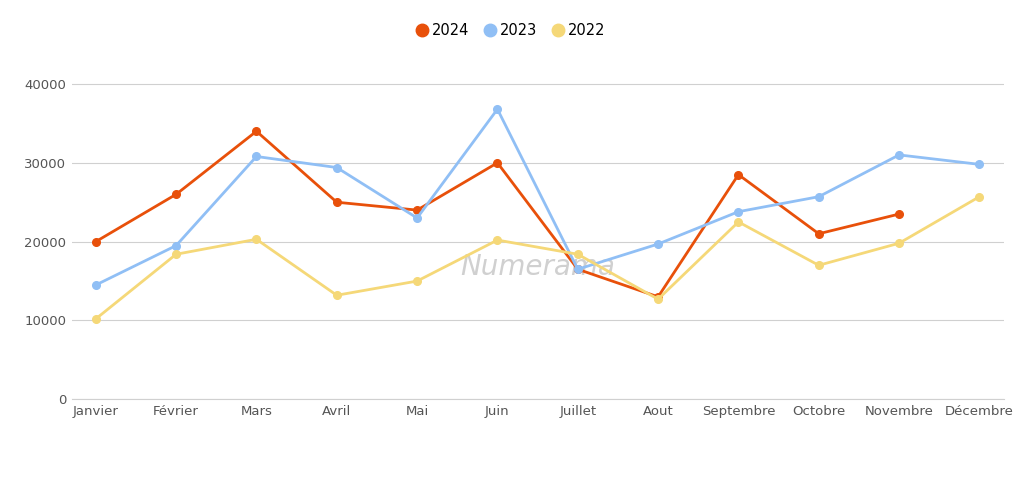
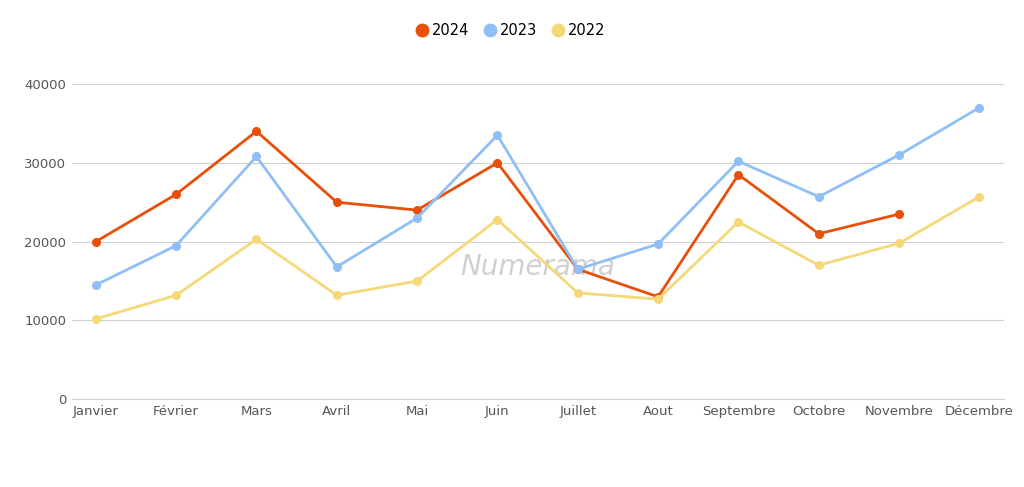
2022/Février: 18400 -> 13200
2023/Avril: 29400 -> 16800
2023/Juin: 36800 -> 33500
2022/Juin: 20200 -> 22800
2022/Juillet: 18400 -> 13500
2023/Septembre: 23800 -> 30200
2023/Décembre: 29800 -> 37000
